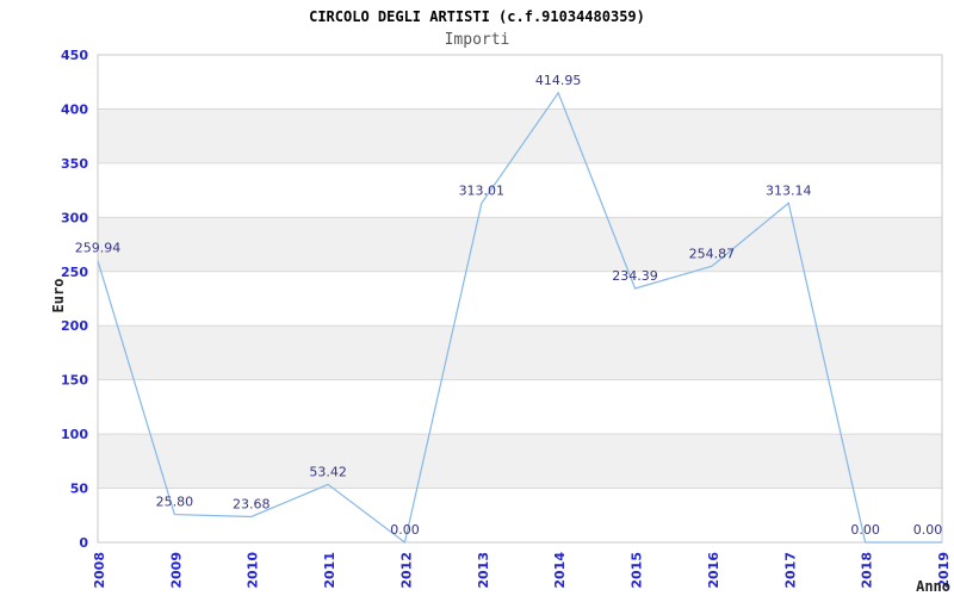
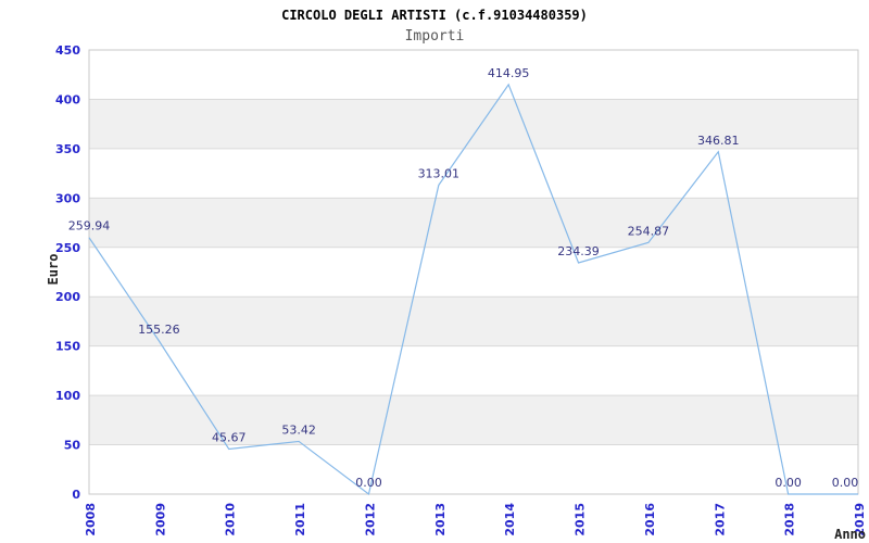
2009: 25.80 -> 155.26
2010: 23.68 -> 45.67
2017: 313.14 -> 346.81
